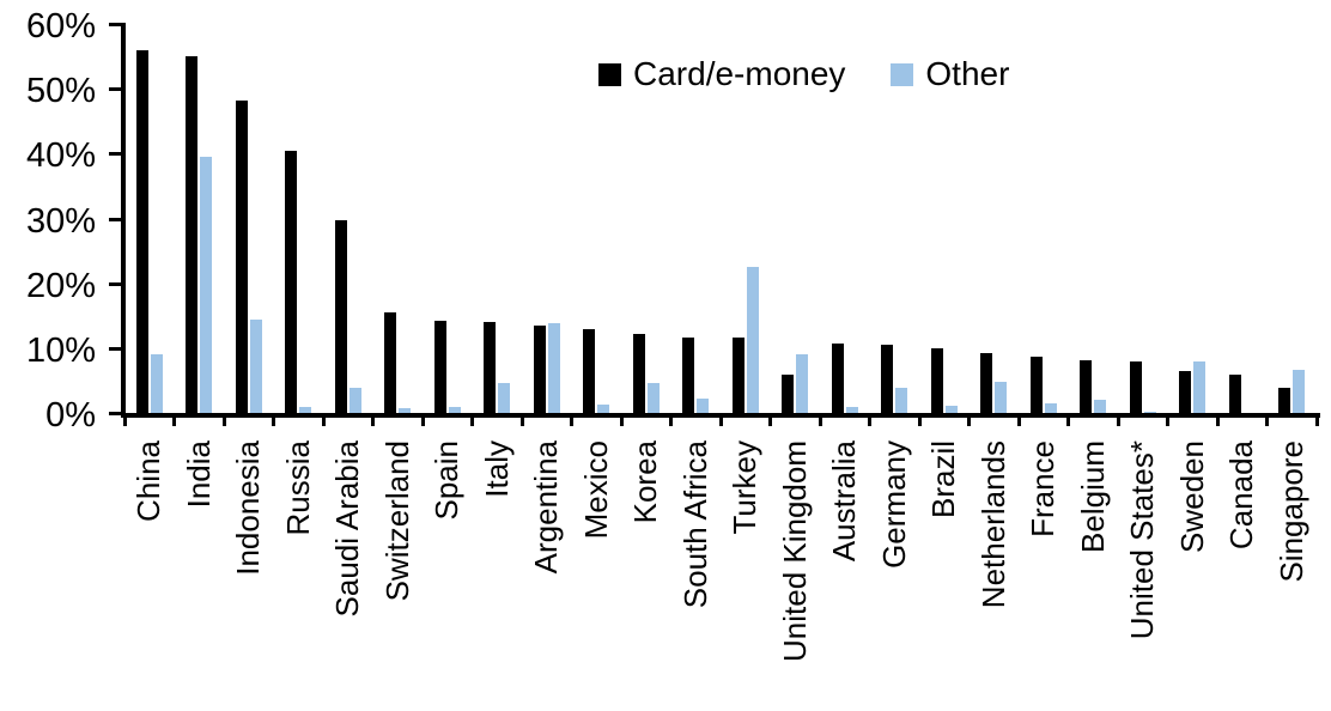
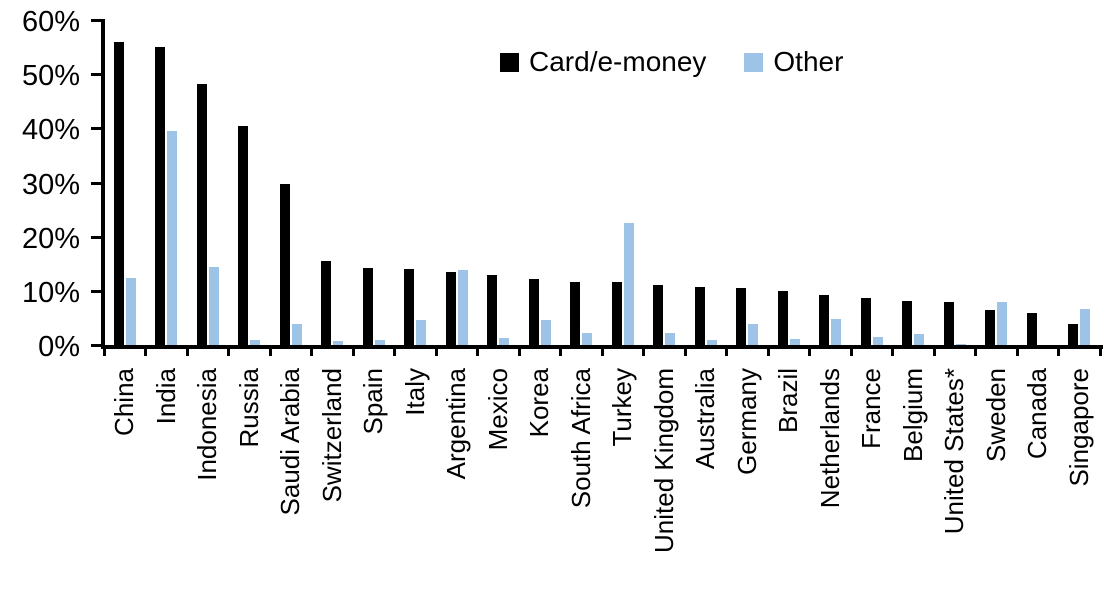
Other/China: 9% -> 12%
Card/e-money/United Kingdom: 6% -> 11%
Other/United Kingdom: 9% -> 2%
